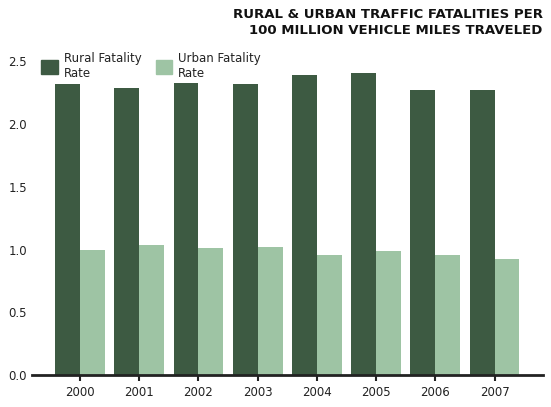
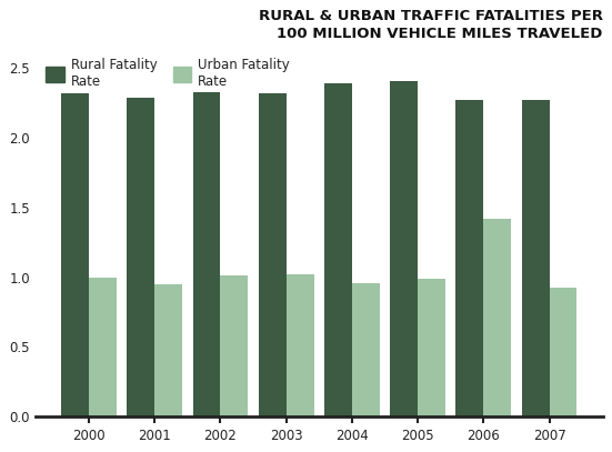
Urban Fatality Rate/2001: 1.04 -> 0.95
Urban Fatality Rate/2006: 0.96 -> 1.42
